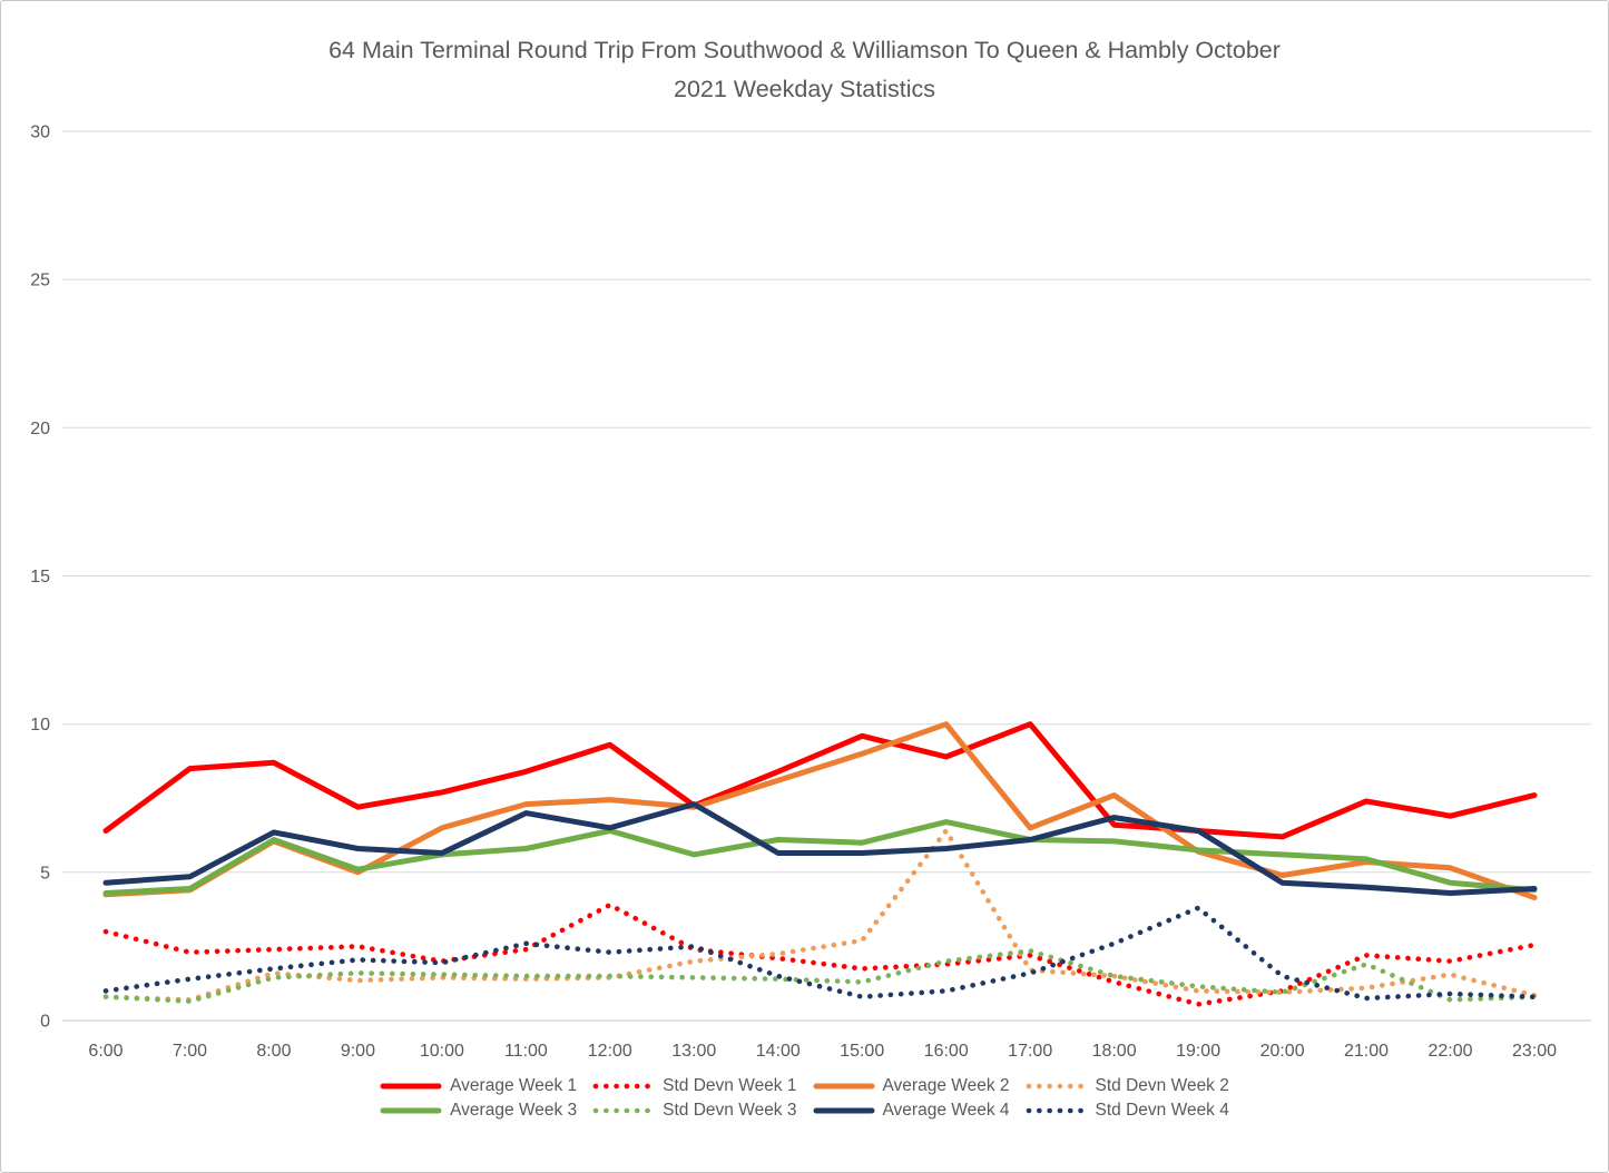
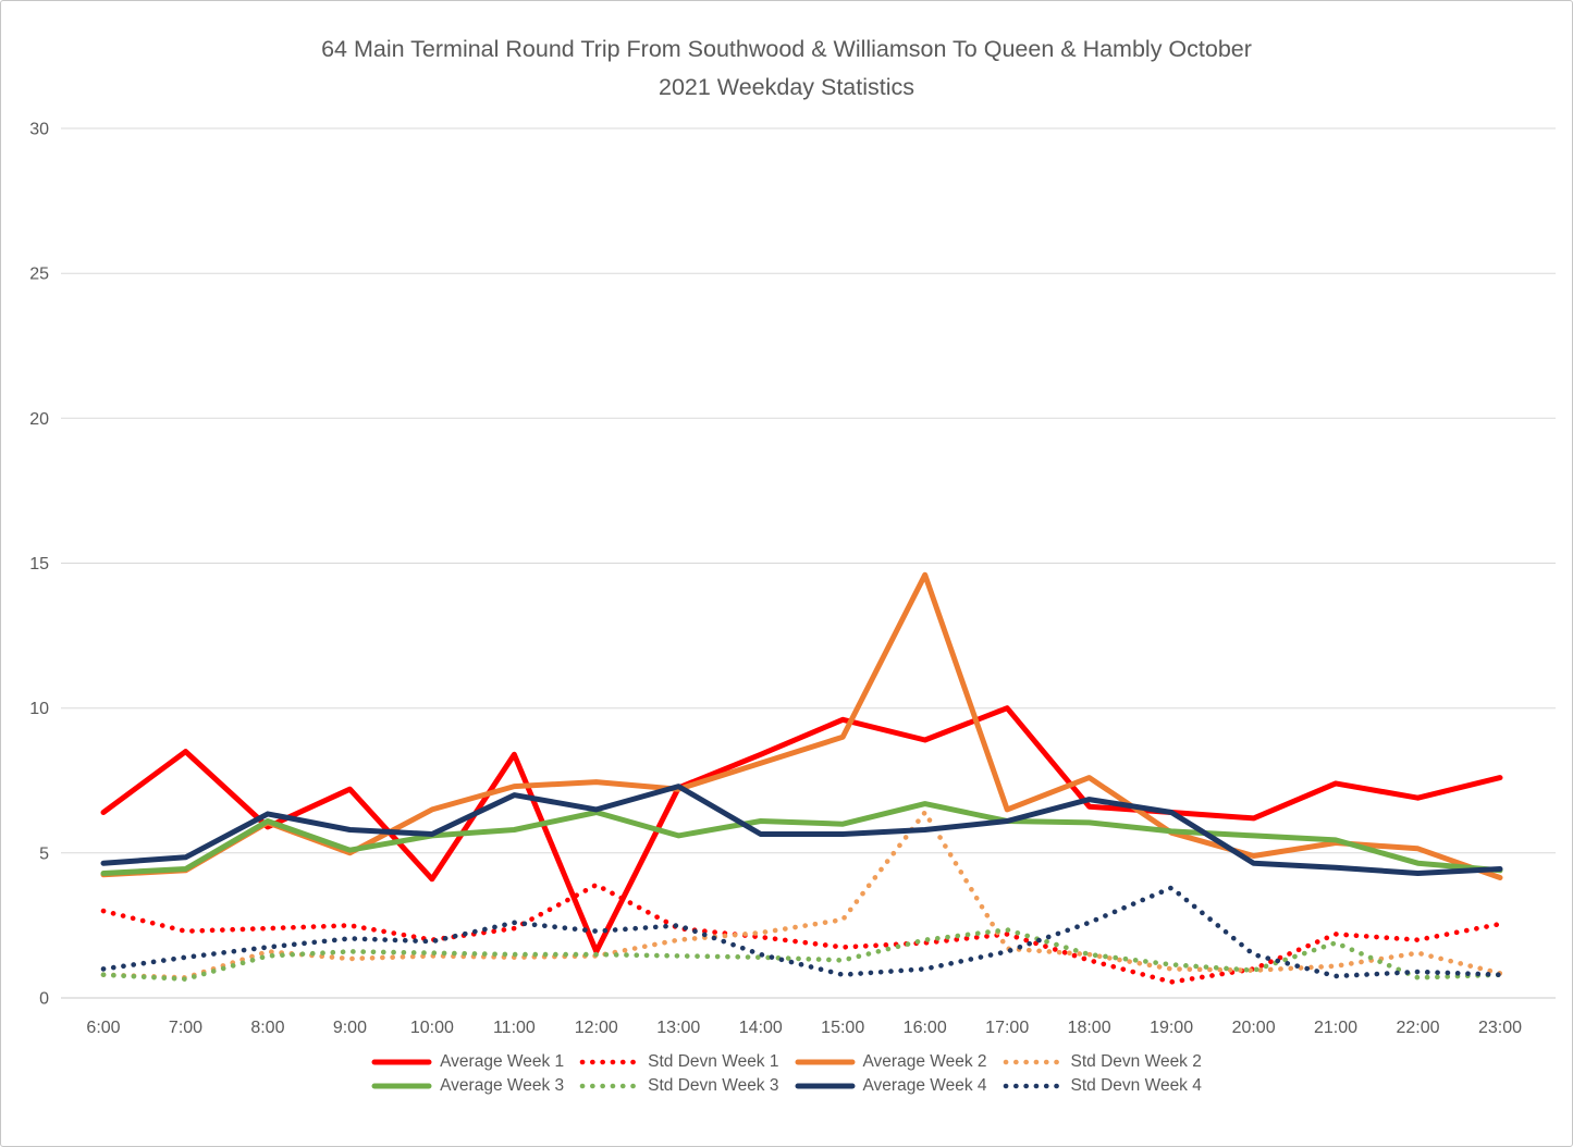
Average Week 1/8:00: 8.7 -> 5.9
Average Week 1/10:00: 7.7 -> 4.1
Average Week 1/12:00: 9.3 -> 1.6
Average Week 2/16:00: 10.0 -> 14.6
